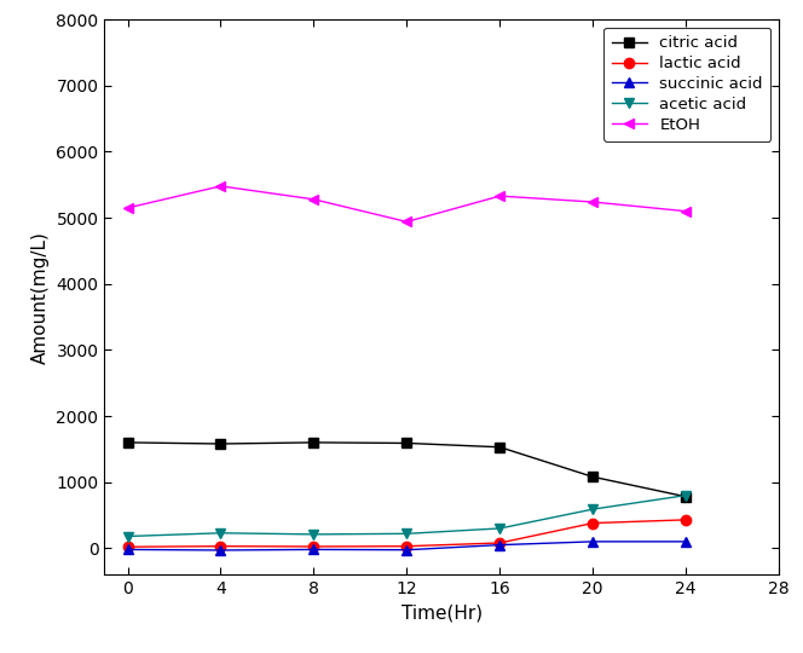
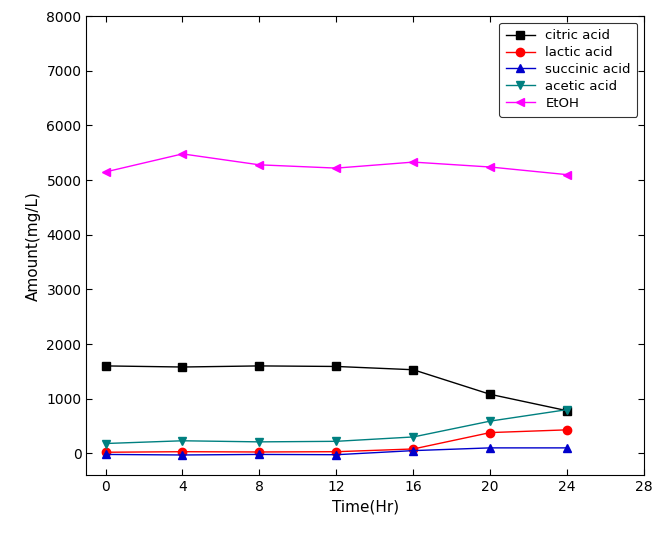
EtOH/12: 4940 -> 5220
